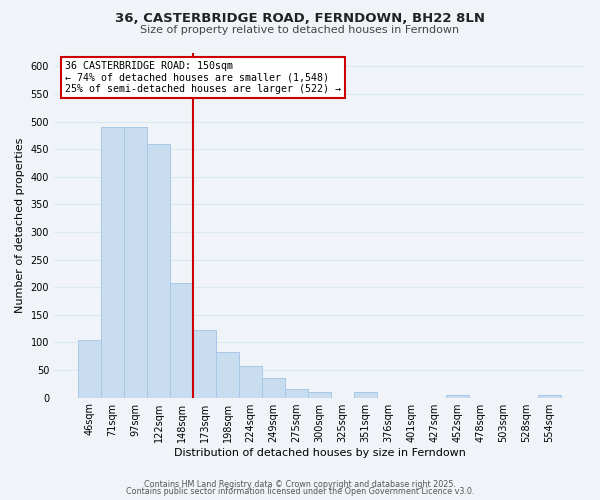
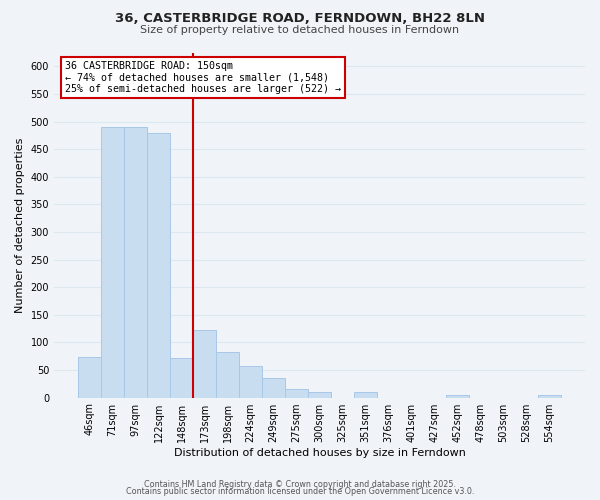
46sqm: 105 -> 74
122sqm: 460 -> 480
148sqm: 208 -> 72
